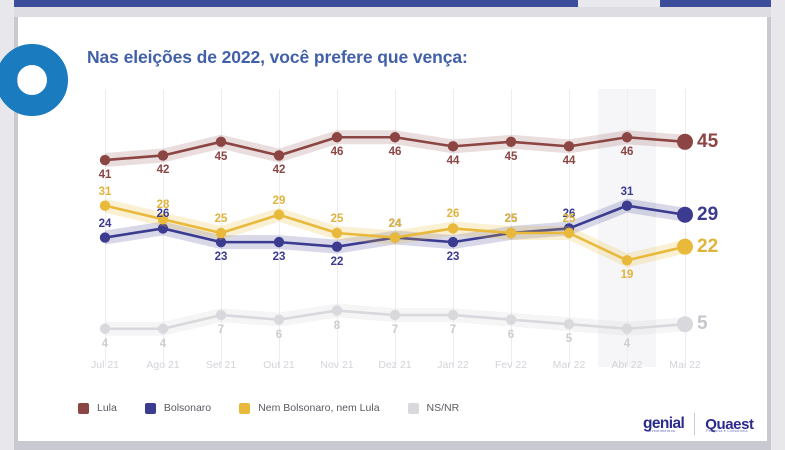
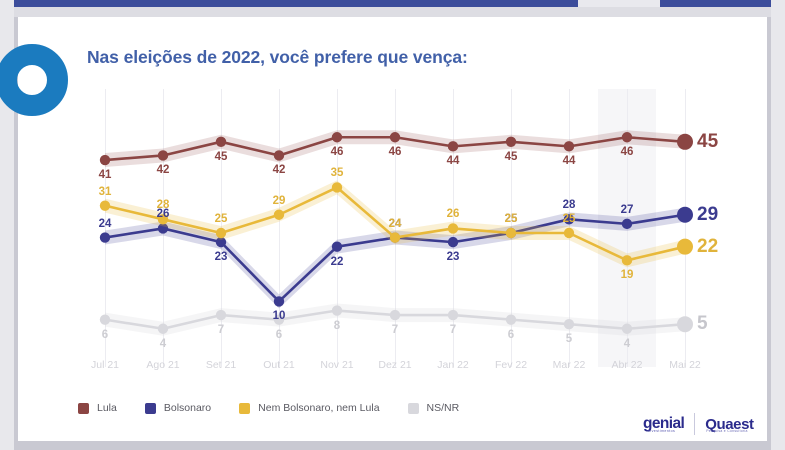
NS/NR/Jul 21: 4 -> 6
Bolsonaro/Out 21: 23 -> 10
Nem Bolsonaro, nem Lula/Nov 21: 25 -> 35
Bolsonaro/Mar 22: 26 -> 28
Bolsonaro/Abr 22: 31 -> 27
